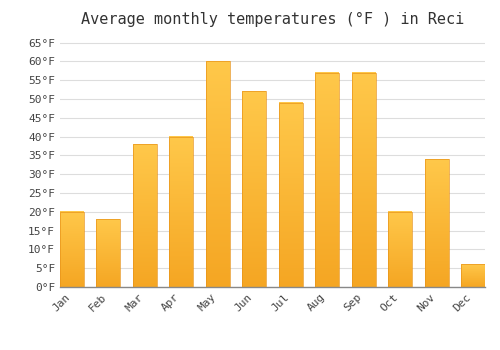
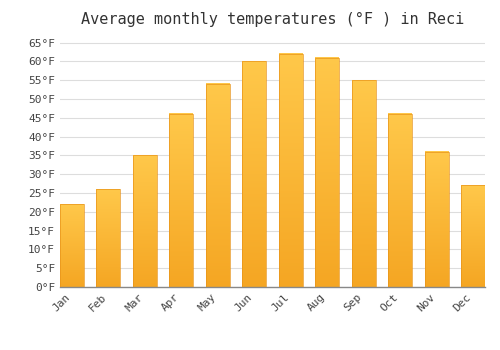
Jan: 20°F -> 22°F
Feb: 18°F -> 26°F
Mar: 38°F -> 35°F
Apr: 40°F -> 46°F
May: 60°F -> 54°F
Jun: 52°F -> 60°F
Jul: 49°F -> 62°F
Aug: 57°F -> 61°F
Sep: 57°F -> 55°F
Oct: 20°F -> 46°F
Nov: 34°F -> 36°F
Dec: 6°F -> 27°F
